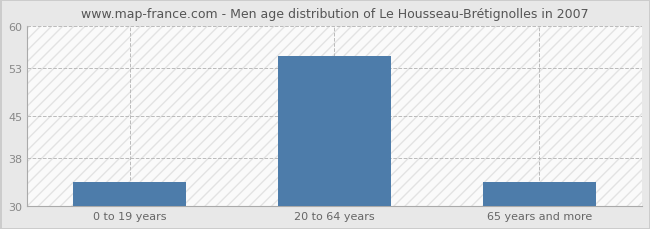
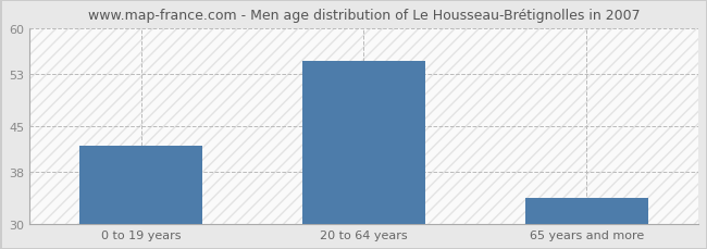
0 to 19 years: 34 -> 42
